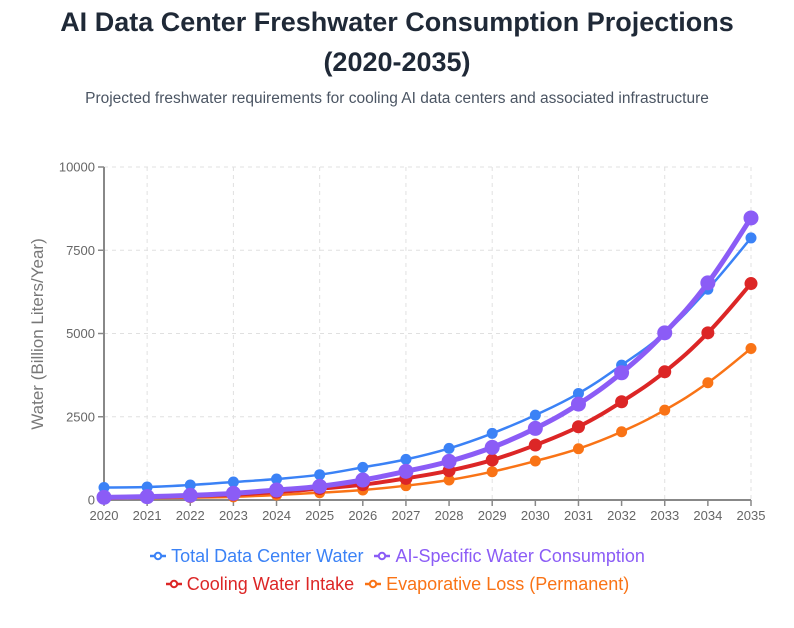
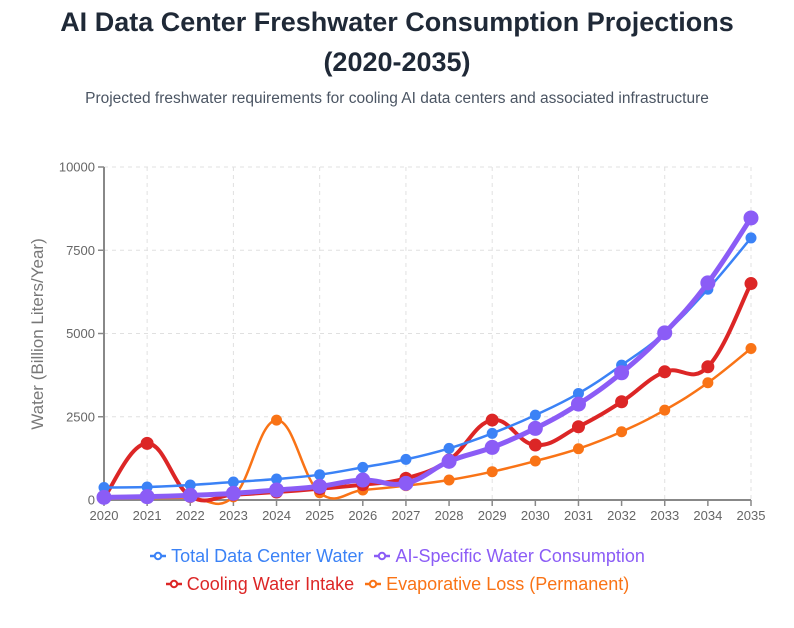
Cooling Water Intake/2021: 100 -> 1700
Evaporative Loss (Permanent)/2024: 200 -> 2400
AI-Specific Water Consumption/2027: 900 -> 500
Cooling Water Intake/2028: 900 -> 1200
Cooling Water Intake/2029: 1200 -> 2400
Cooling Water Intake/2034: 5000 -> 4000
